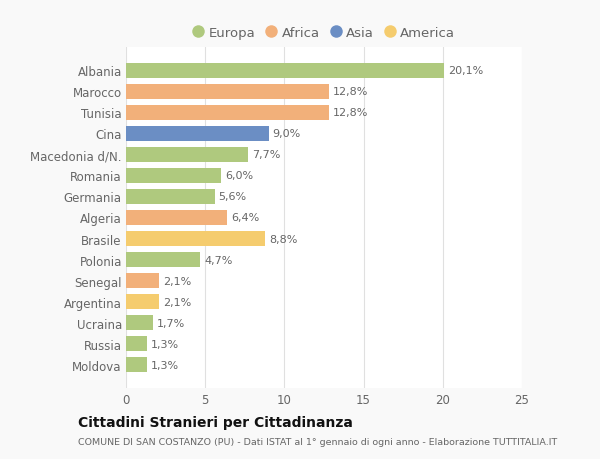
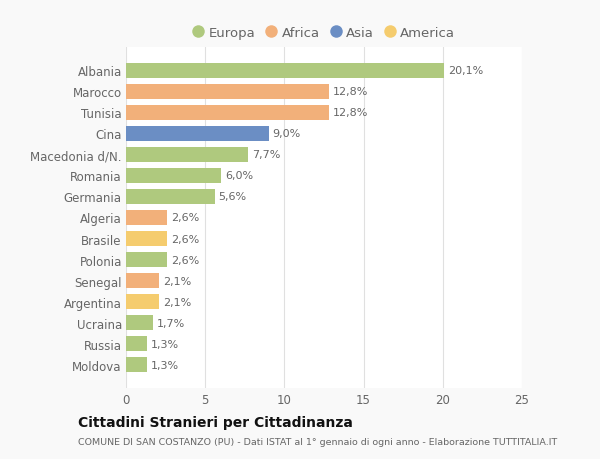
Algeria: 6,4% -> 2,6%
Brasile: 8,8% -> 2,6%
Polonia: 4,7% -> 2,6%
